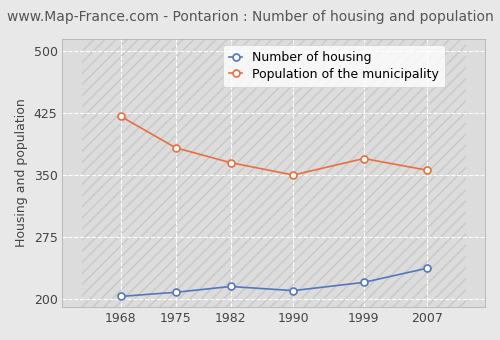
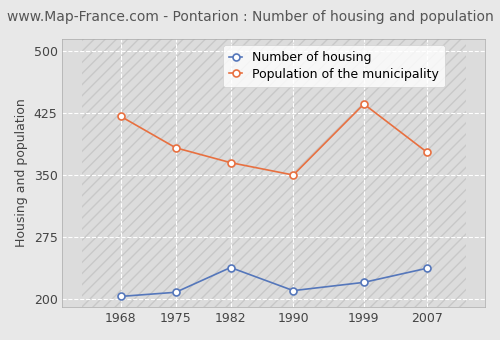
Number of housing/1982: 215 -> 238
Population of the municipality/1999: 370 -> 436
Population of the municipality/2007: 356 -> 378
